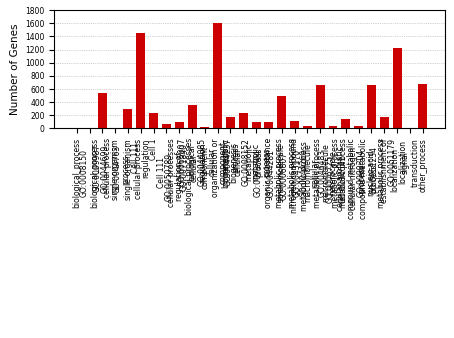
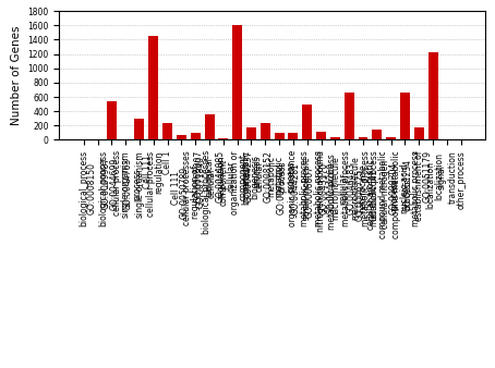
other_process: 680 -> 0
